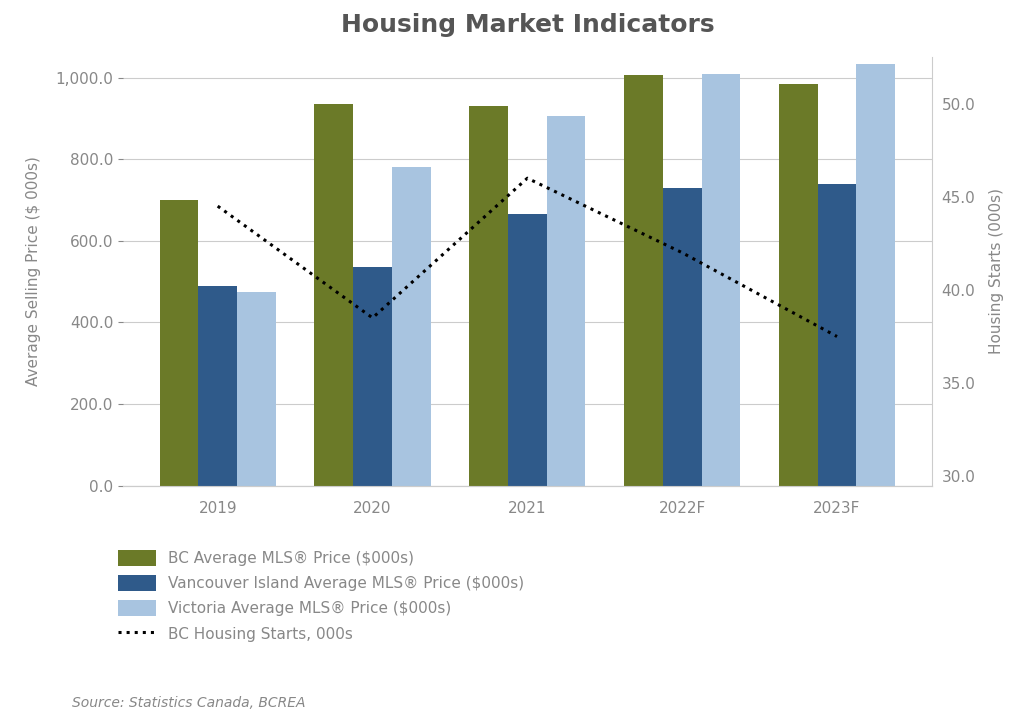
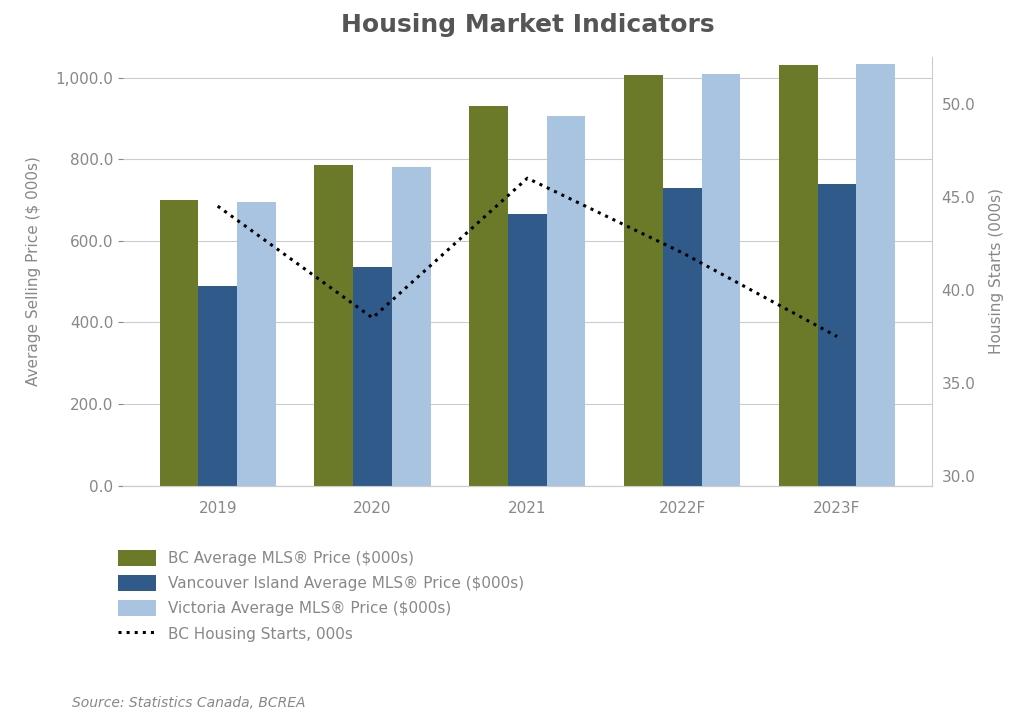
Victoria Average MLS® Price ($000s)/2019: 475 -> 695
BC Average MLS® Price ($000s)/2020: 935 -> 785
BC Average MLS® Price ($000s)/2023F: 985 -> 1,030
